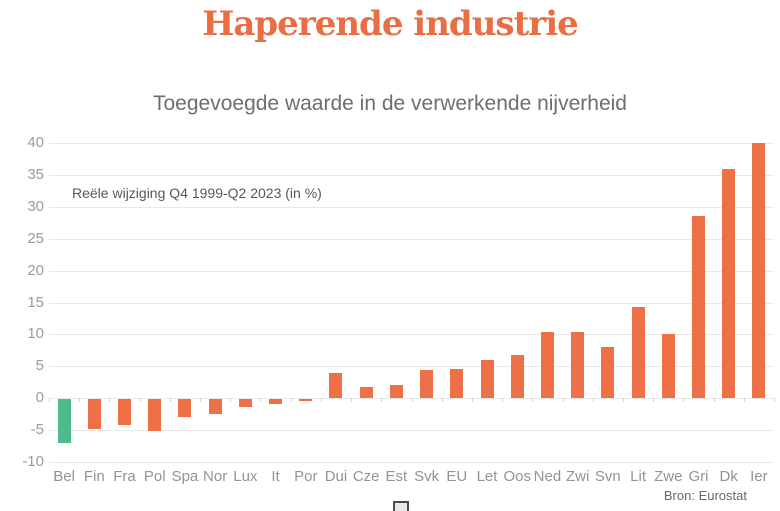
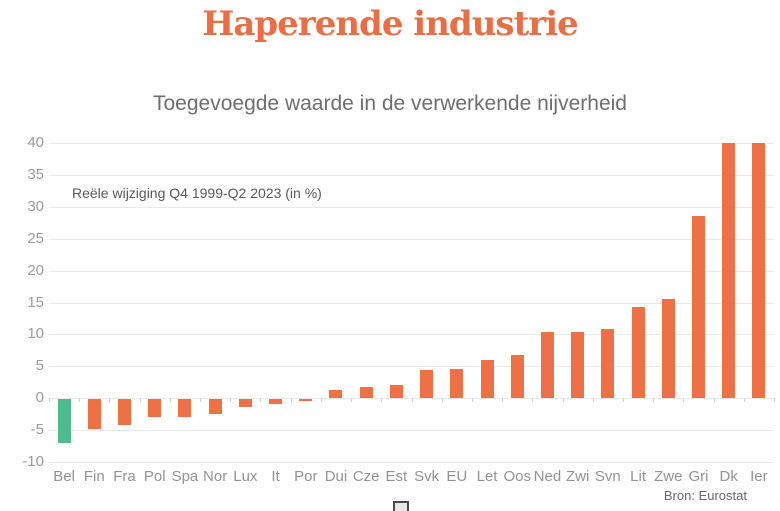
Pol: -5 -> -3
Dui: 4 -> 1
Svn: 8 -> 11
Zwe: 10 -> 16
Dk: 36 -> 40
